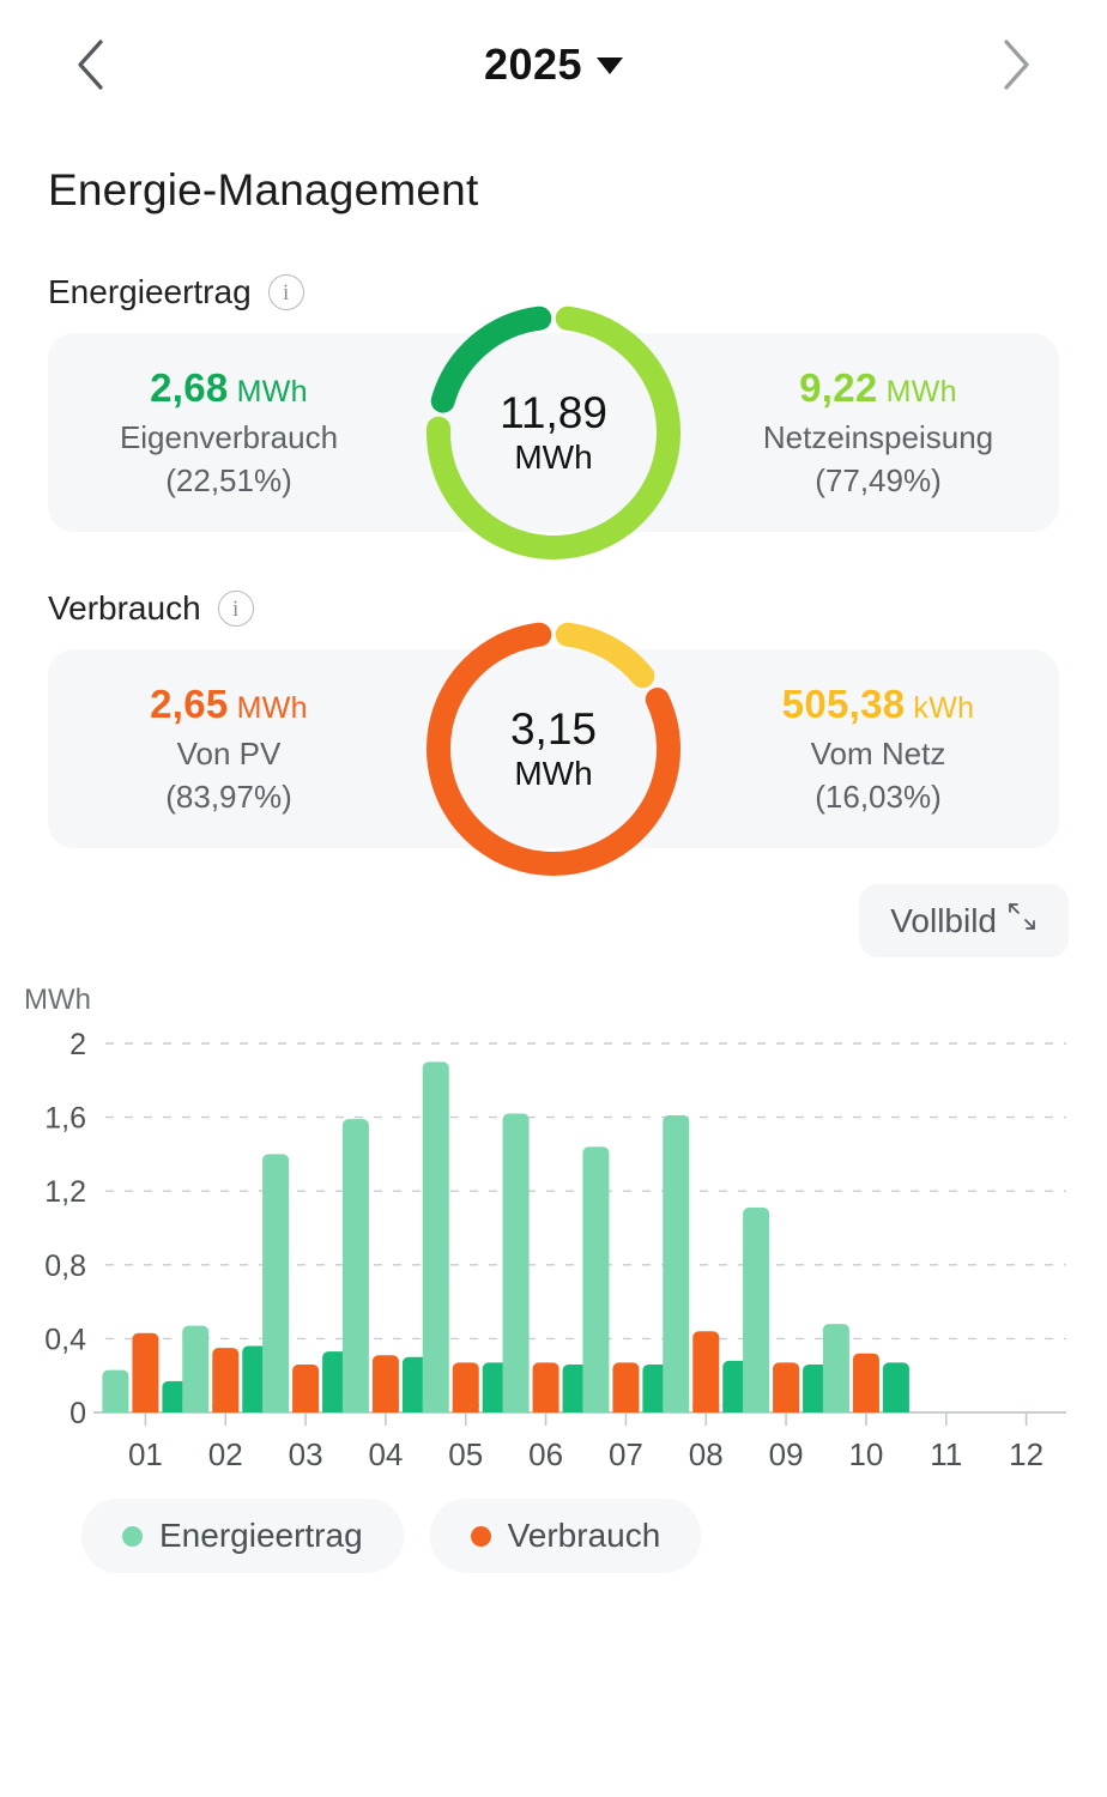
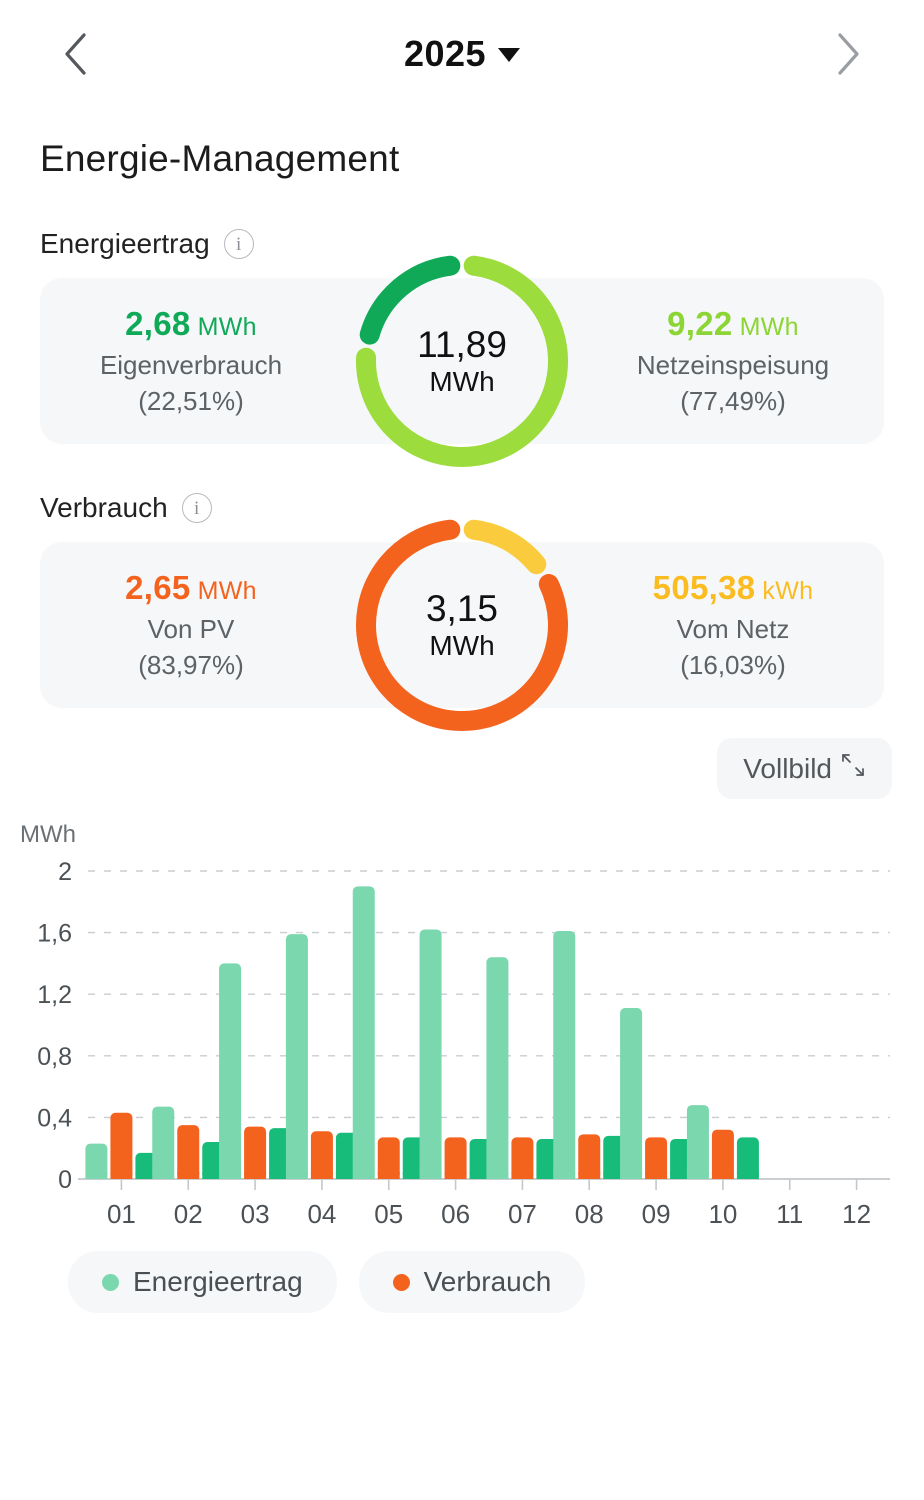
Eigenverbrauch/02: 0,36 -> 0,24
Verbrauch/03: 0,26 -> 0,34
Verbrauch/08: 0,44 -> 0,29
